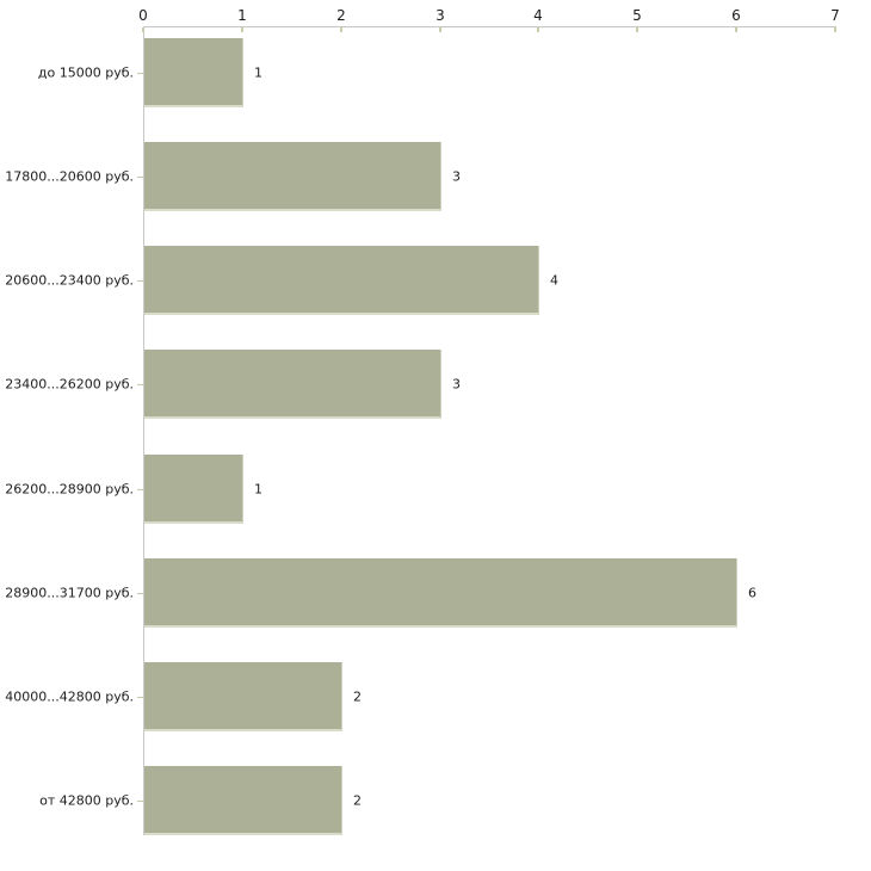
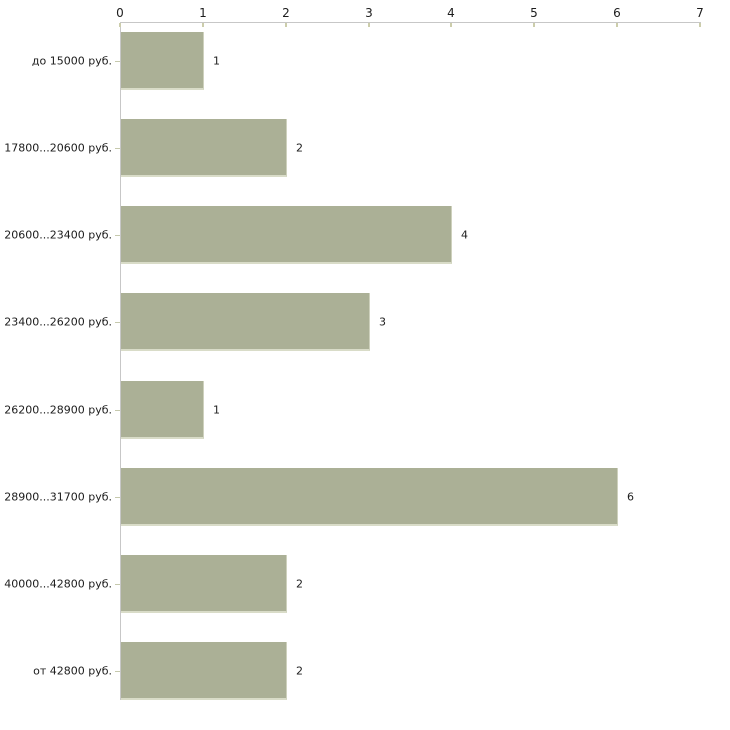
17800...20600 руб.: 3 -> 2
